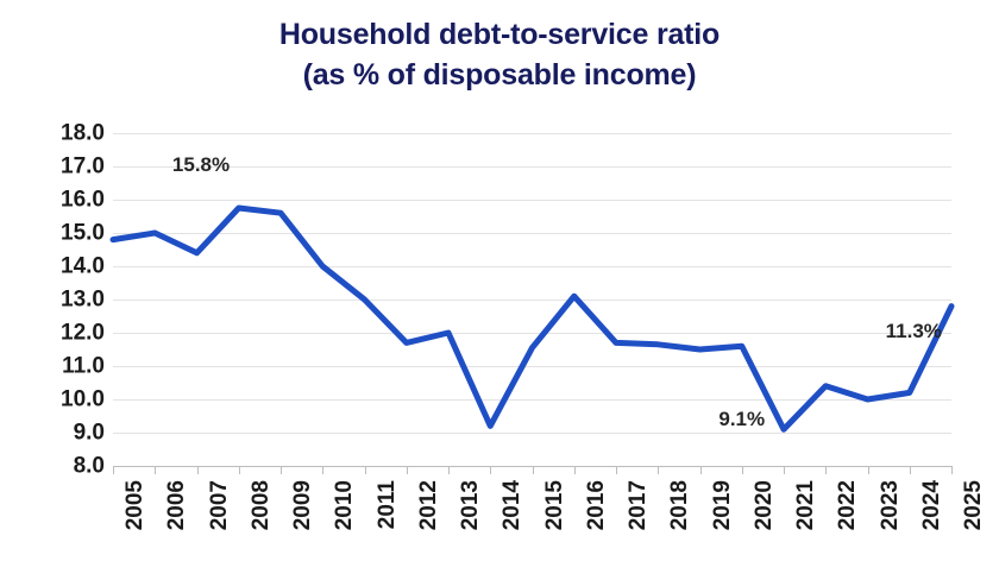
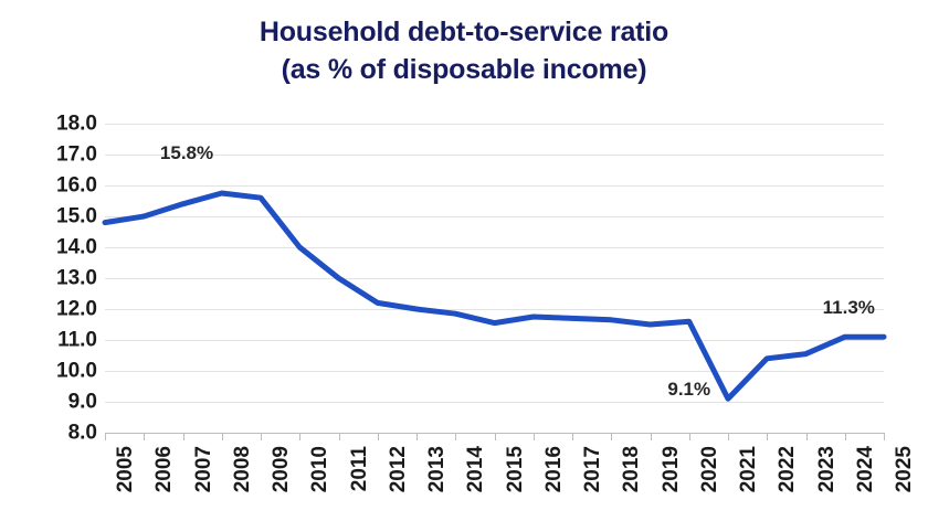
2007: 14.4 -> 15.4
2012: 11.7 -> 12.2
2014: 9.2 -> 11.8
2016: 13.1 -> 11.8
2023: 10.0 -> 10.6
2024: 10.2 -> 11.1
2025: 12.8 -> 11.1
